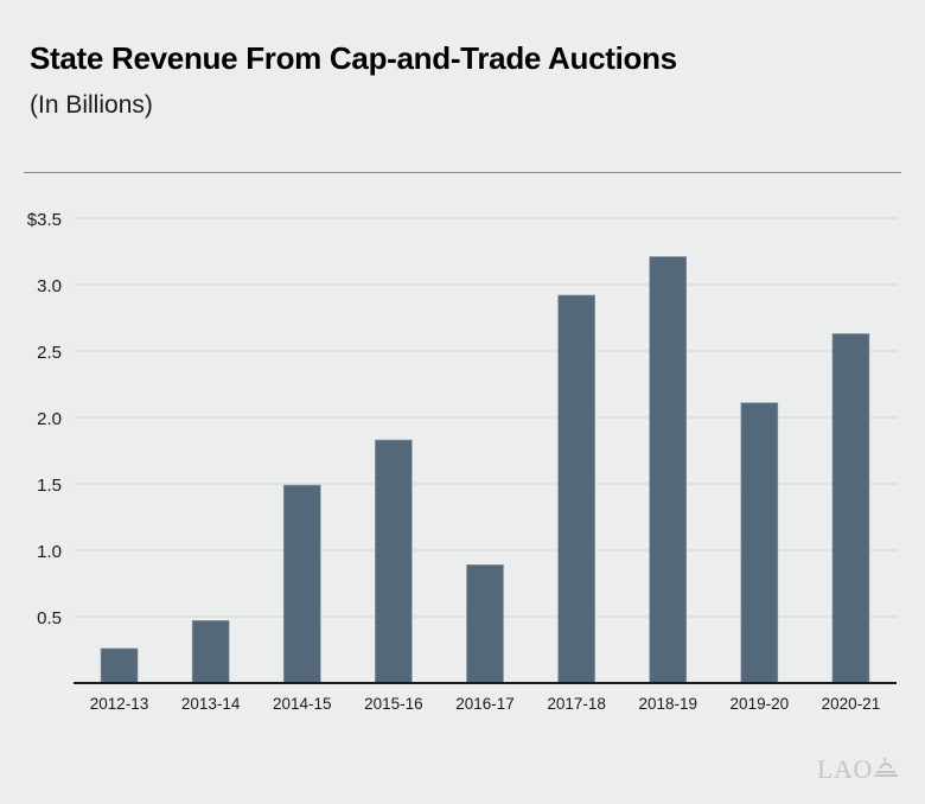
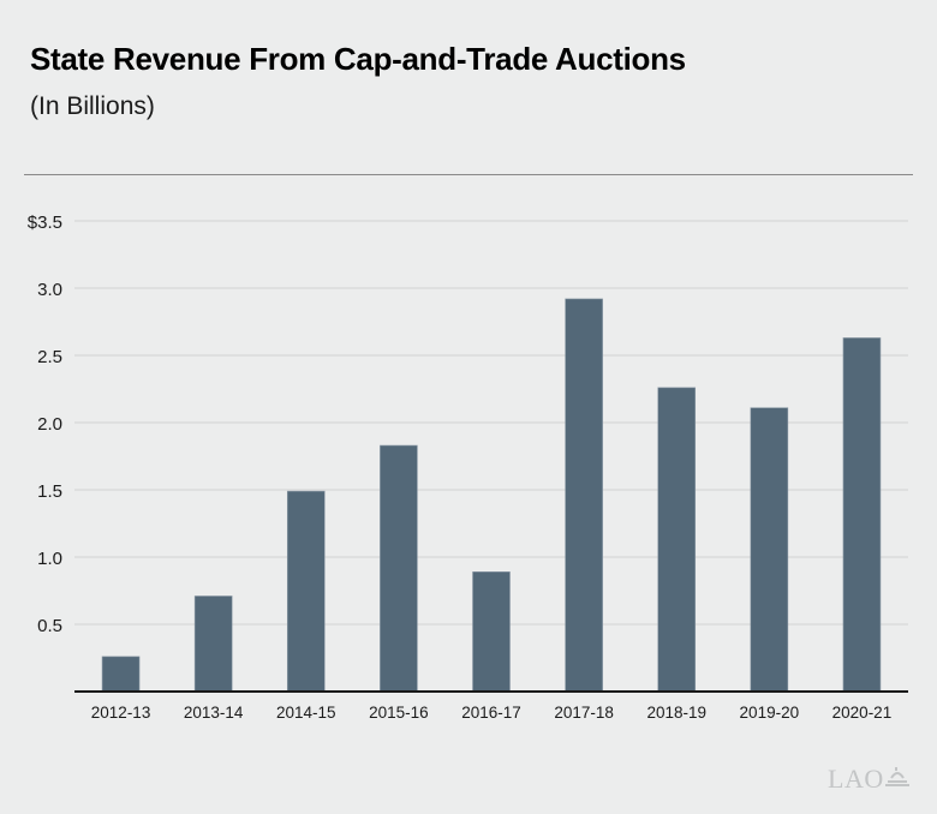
2013-14: $0.47 -> $0.71
2018-19: $3.21 -> $2.26
